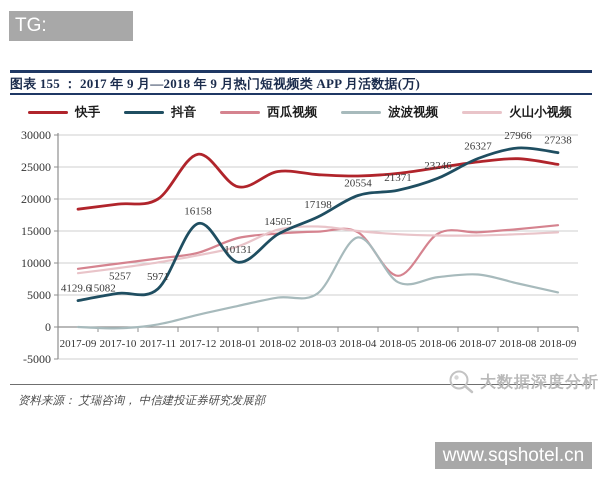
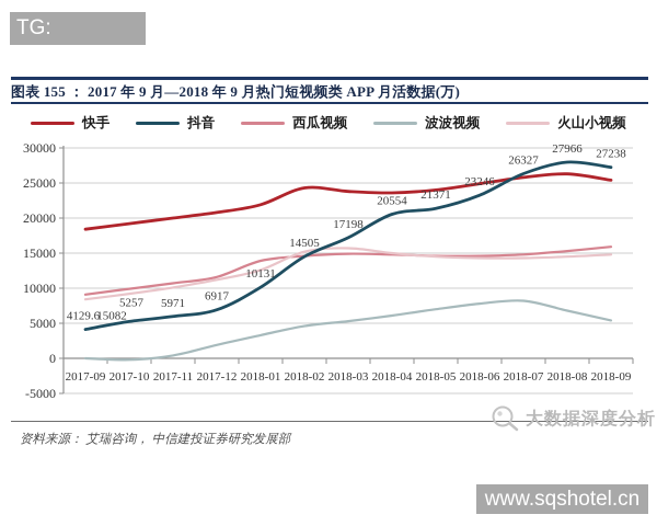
快手/2017-12: 27000 -> 21000
抖音/2017-12: 16158 -> 6917
波波视频/2018-04: 14000 -> 6000
西瓜视频/2018-05: 8000 -> 15000
